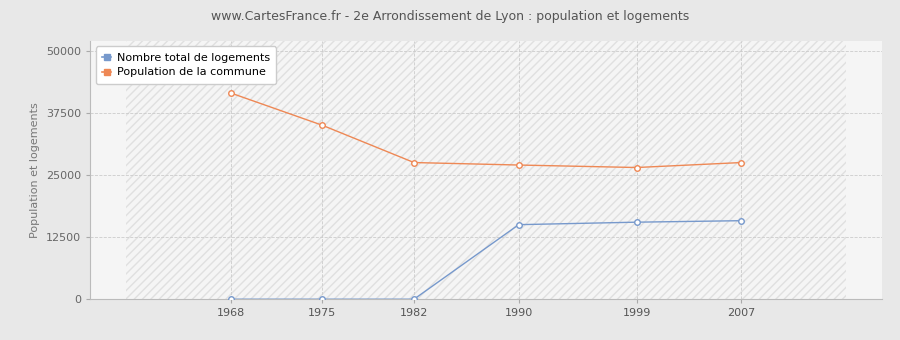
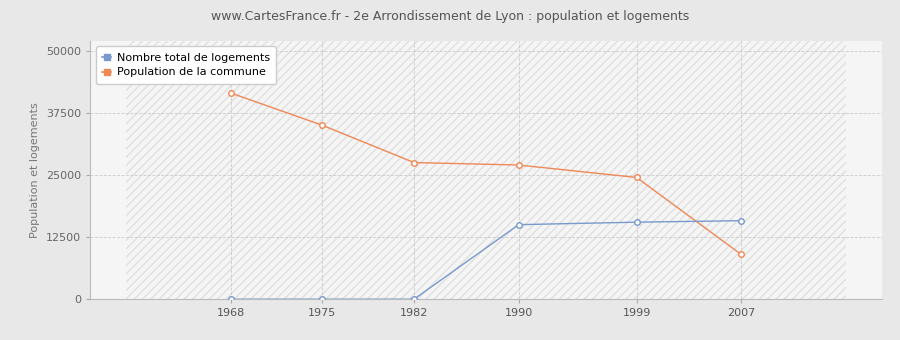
Population de la commune/1999: 26500 -> 24500
Population de la commune/2007: 27500 -> 9000
